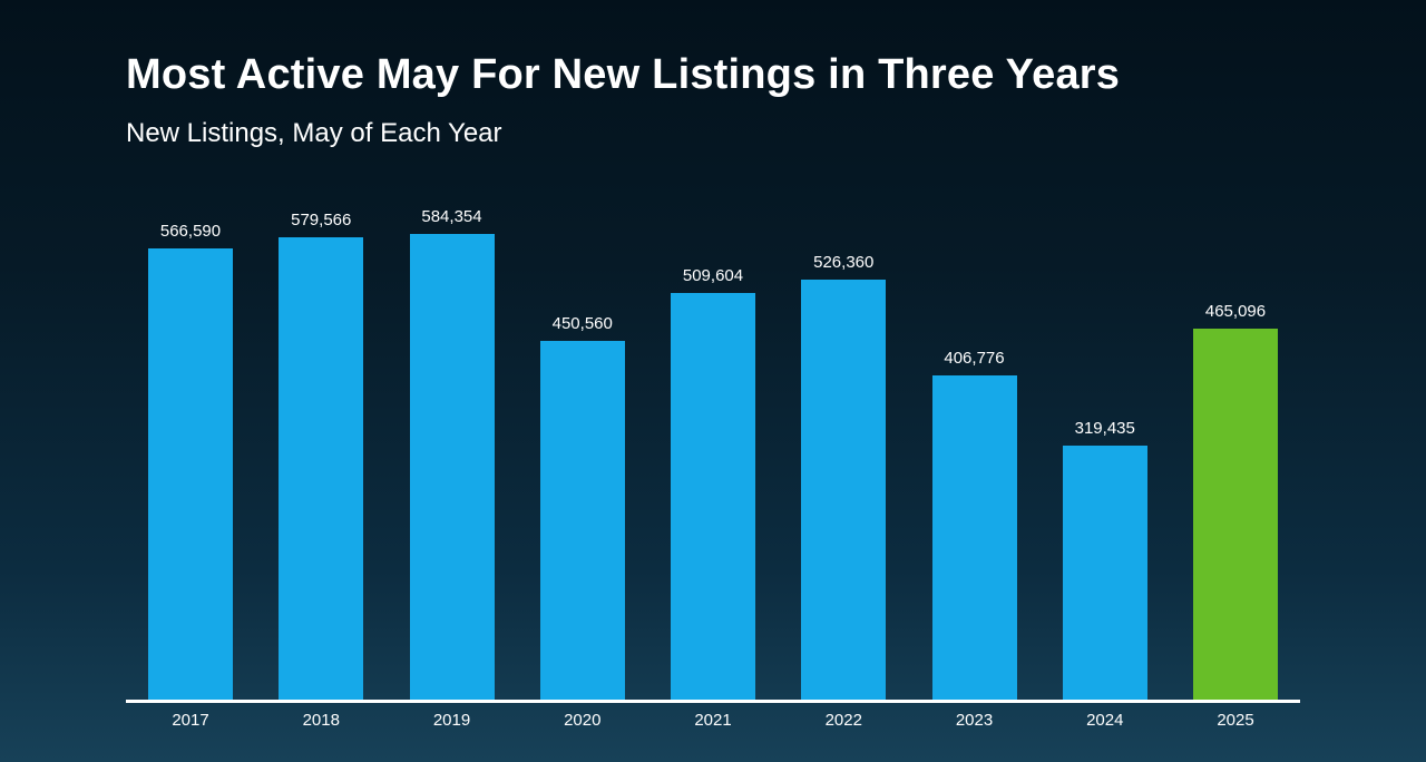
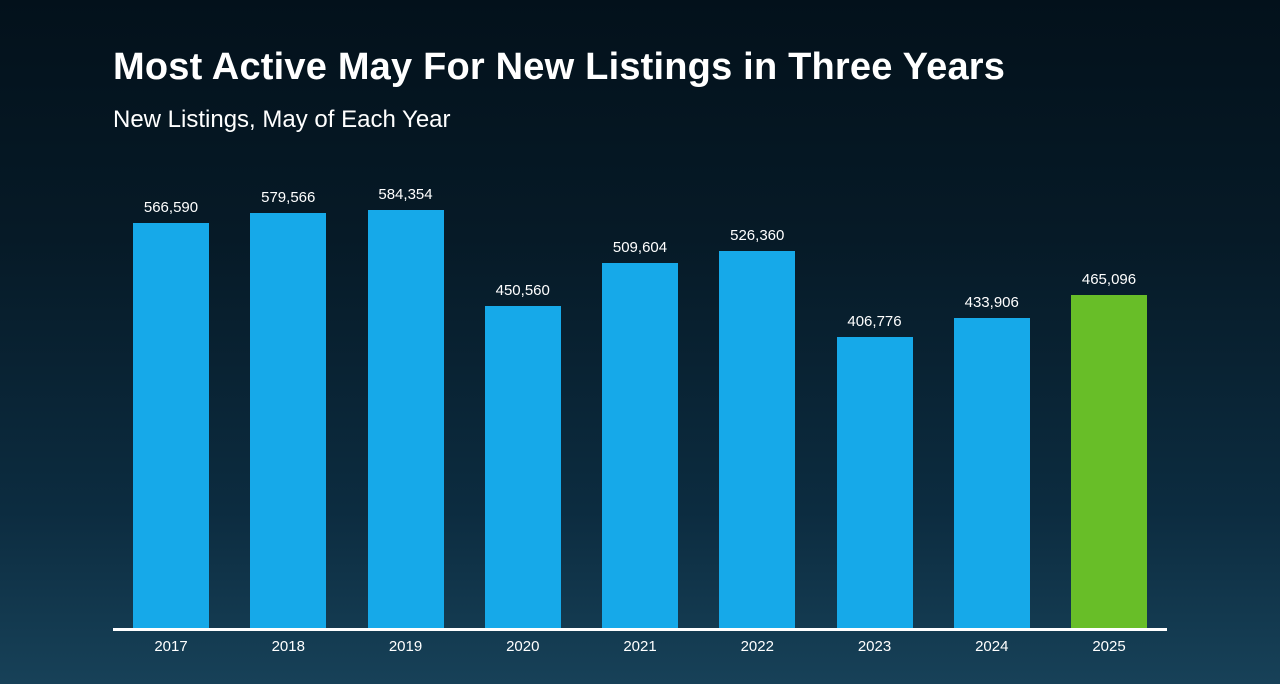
2024: 319,435 -> 433,906
